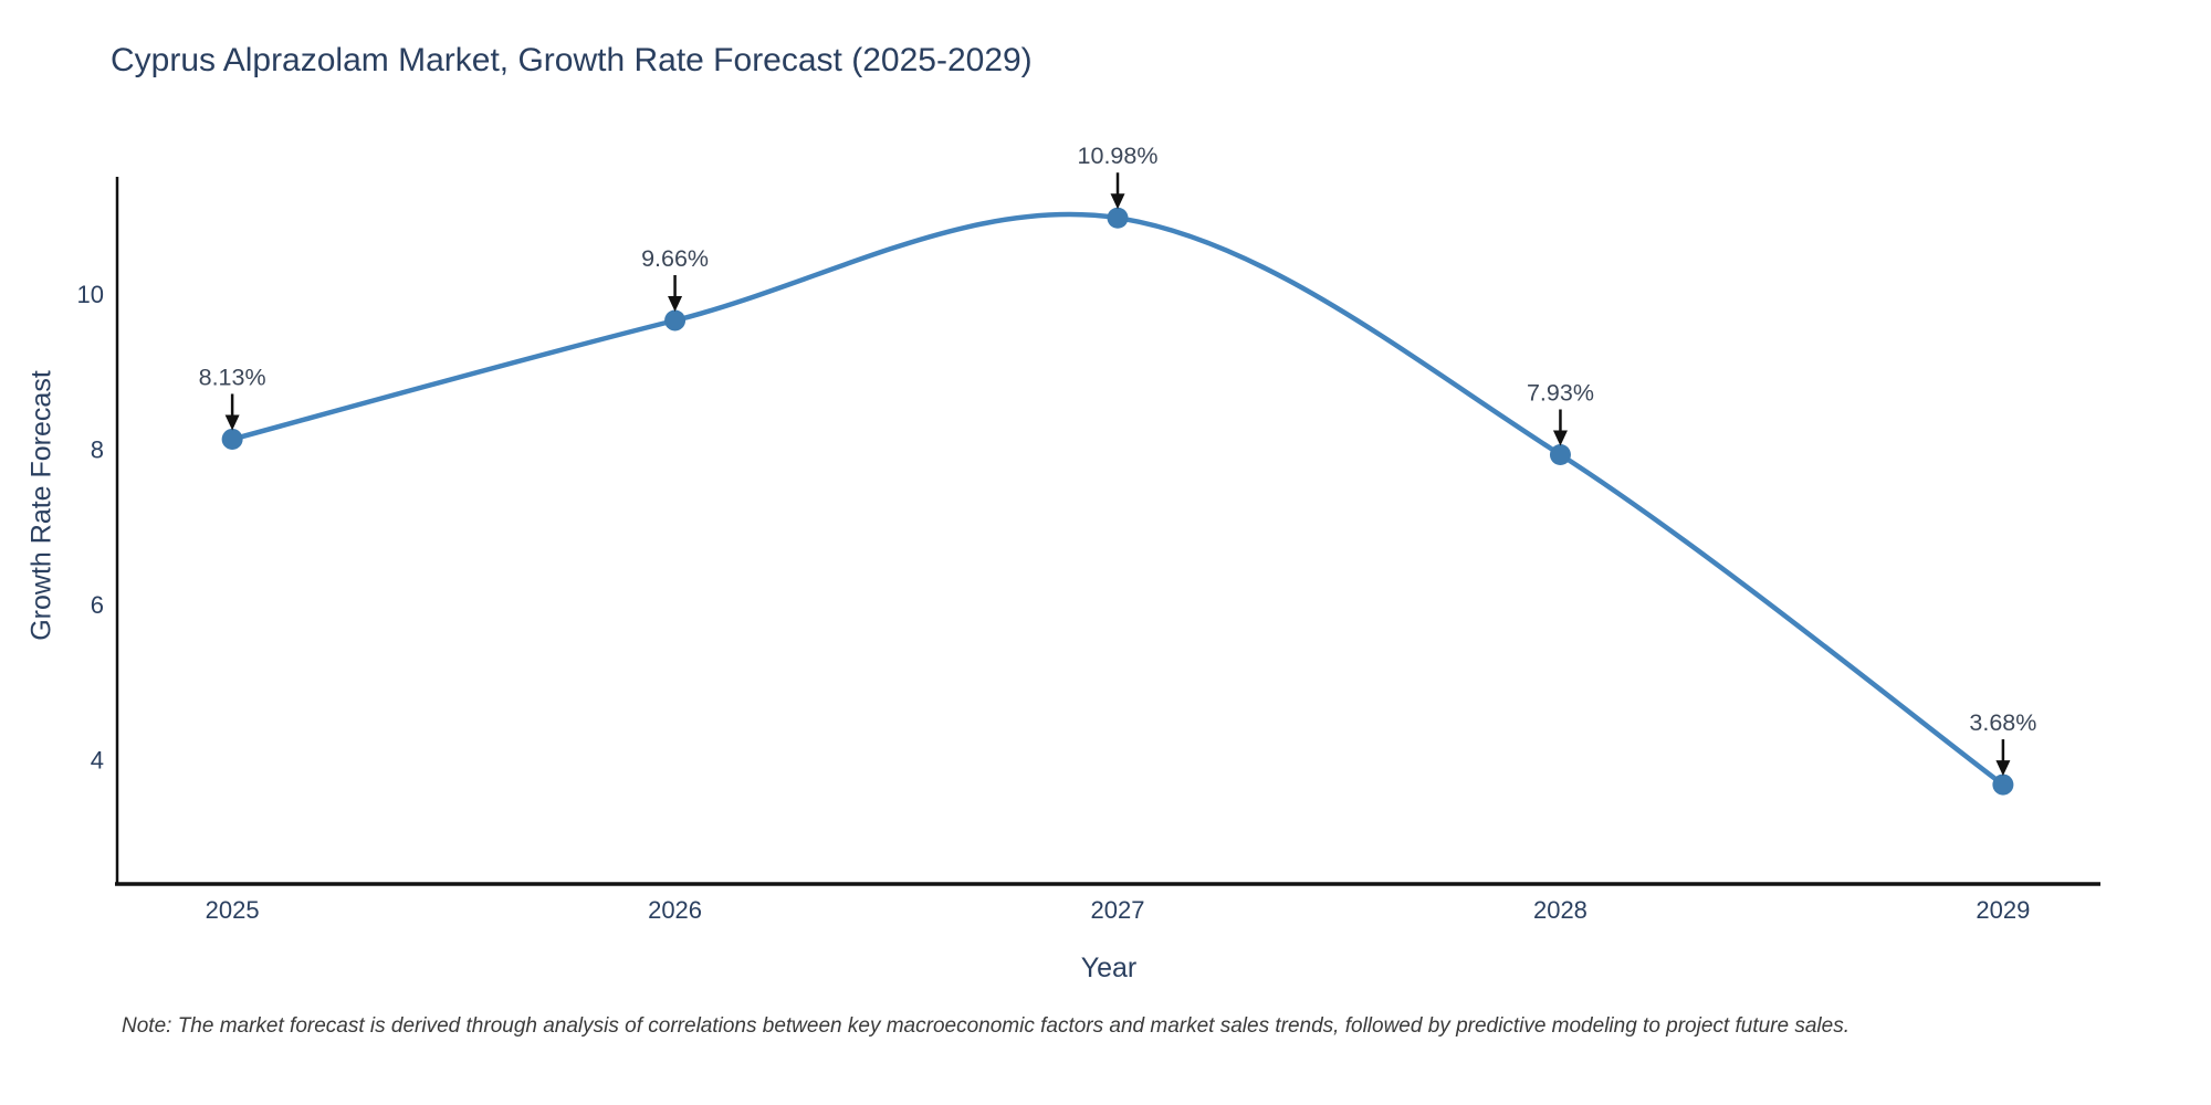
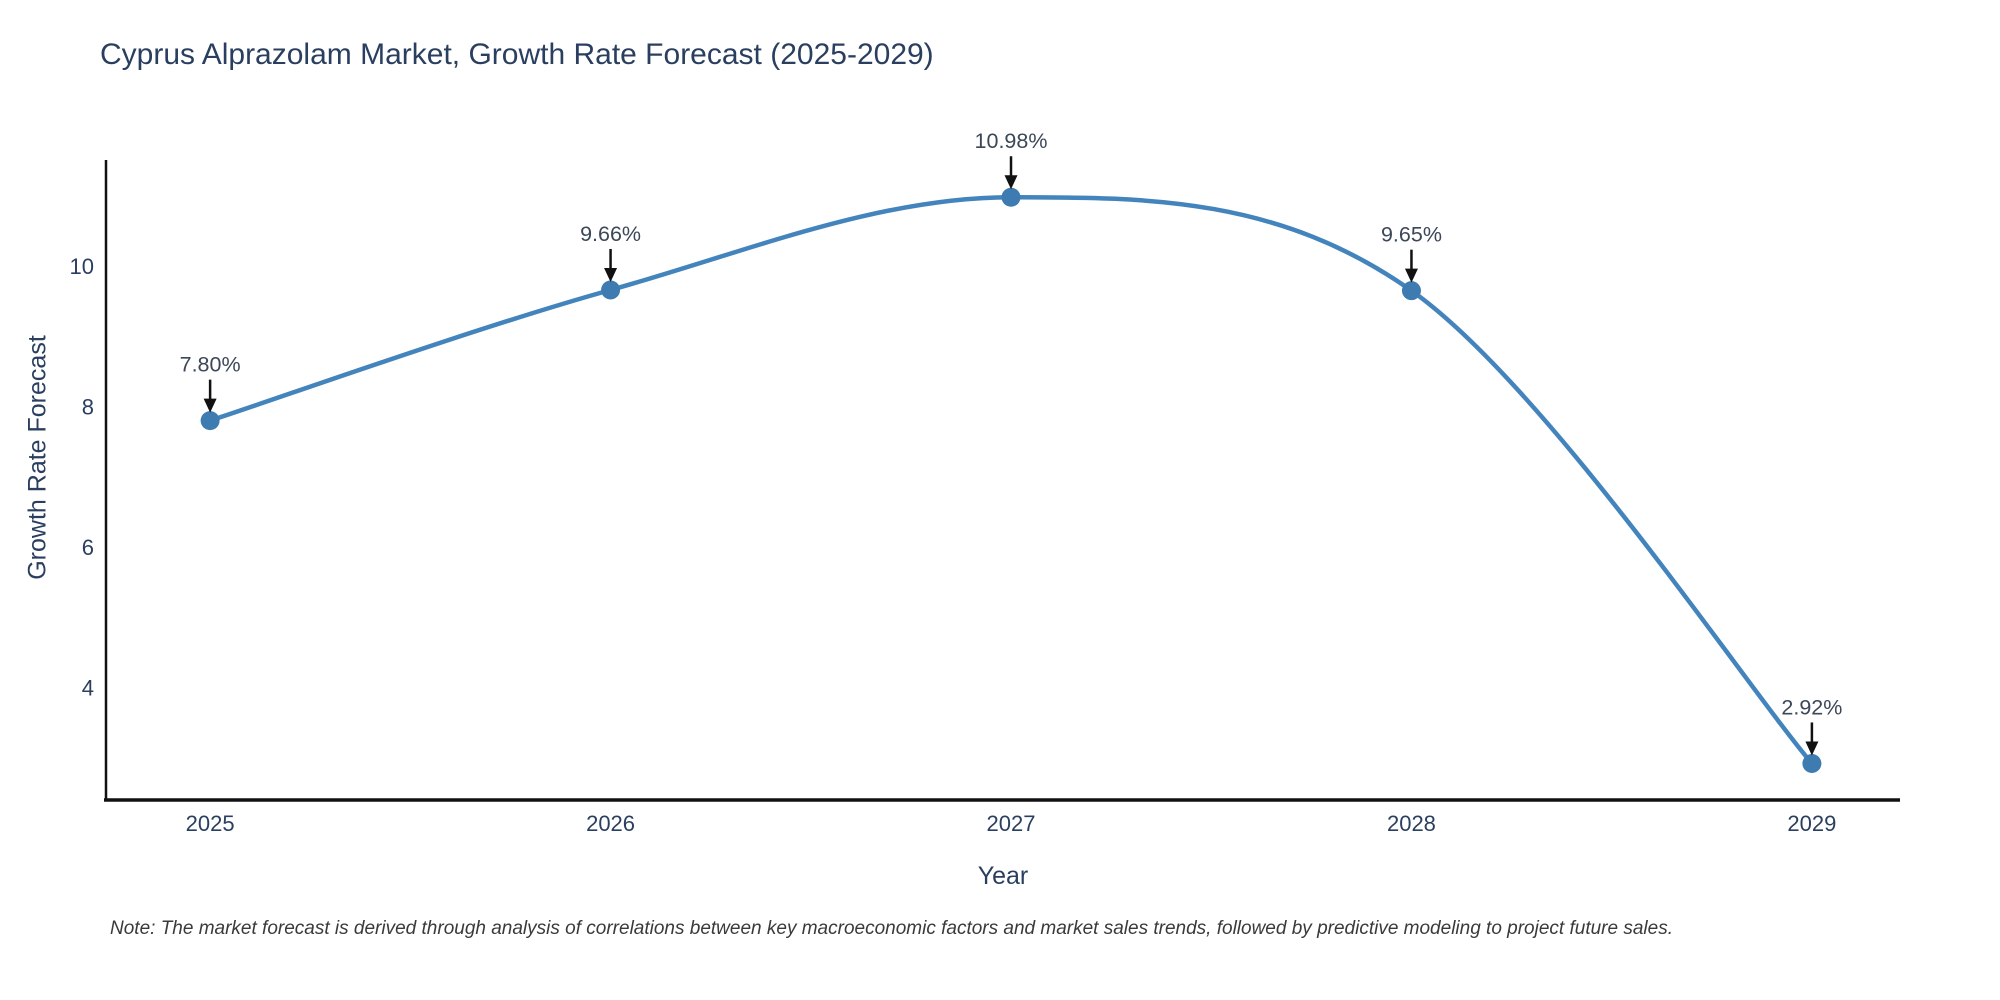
2025: 8.13% -> 7.80%
2028: 7.93% -> 9.65%
2029: 3.68% -> 2.92%
